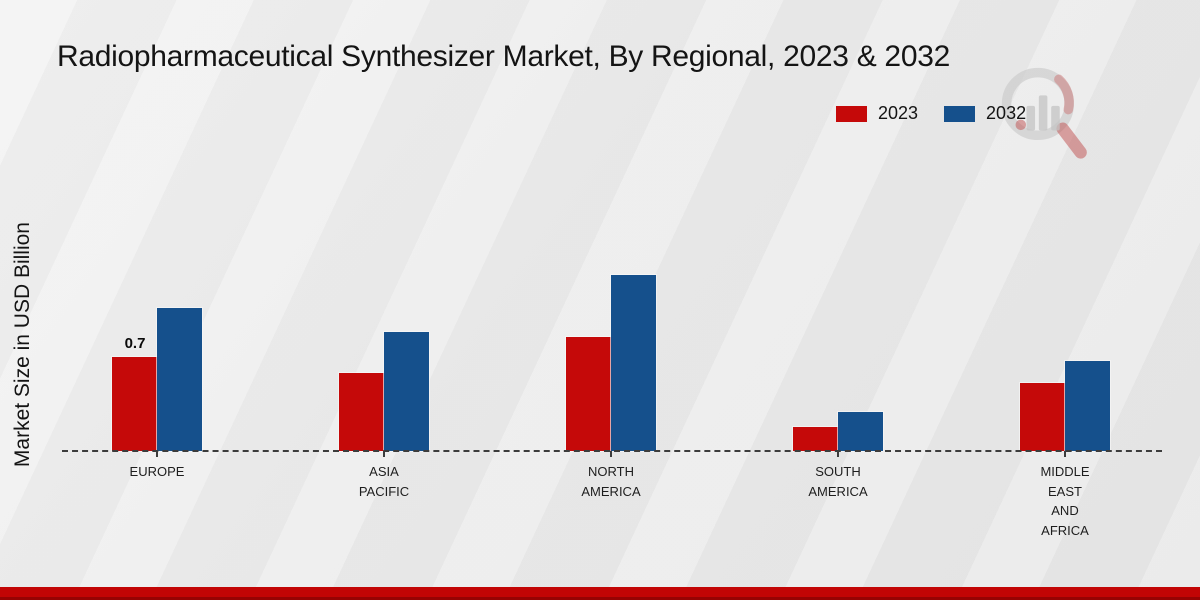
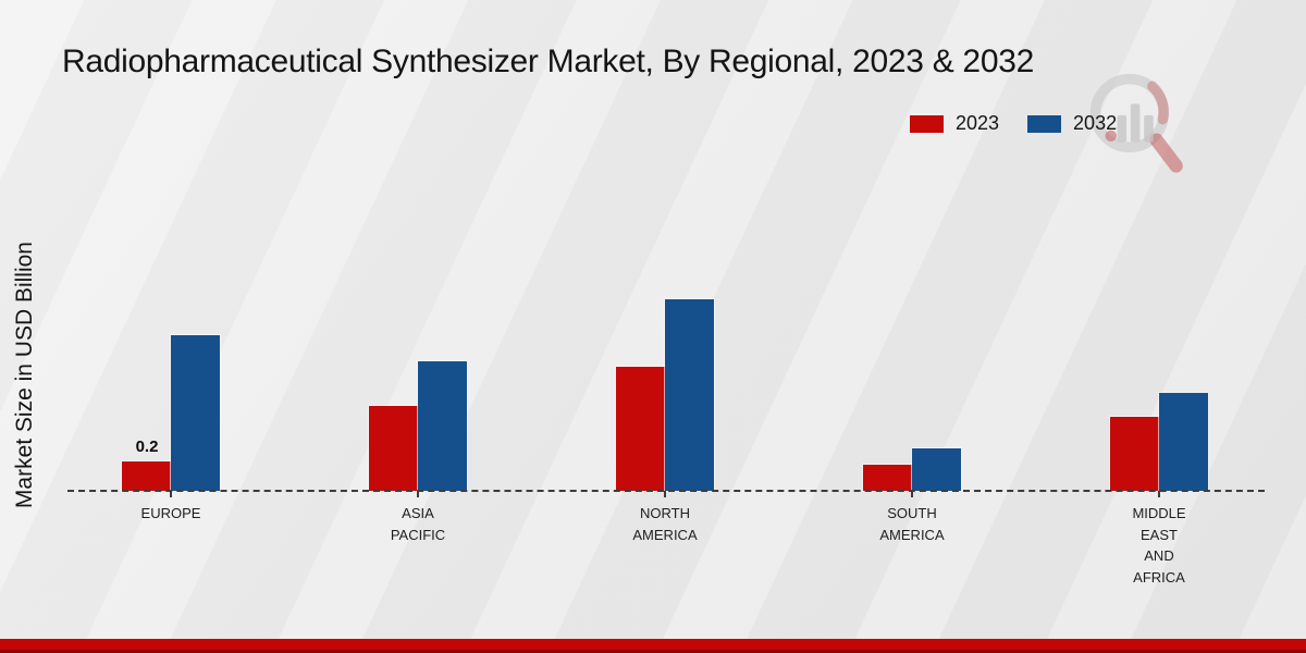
2023/EUROPE: 0.7 -> 0.2
